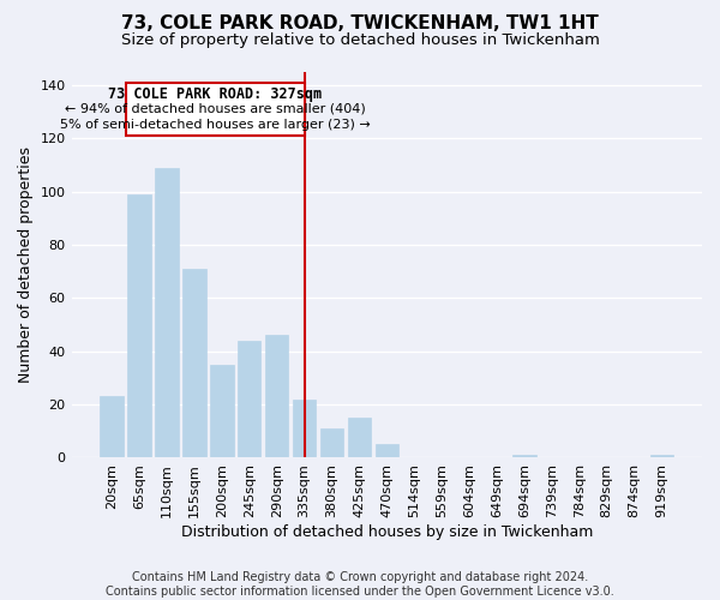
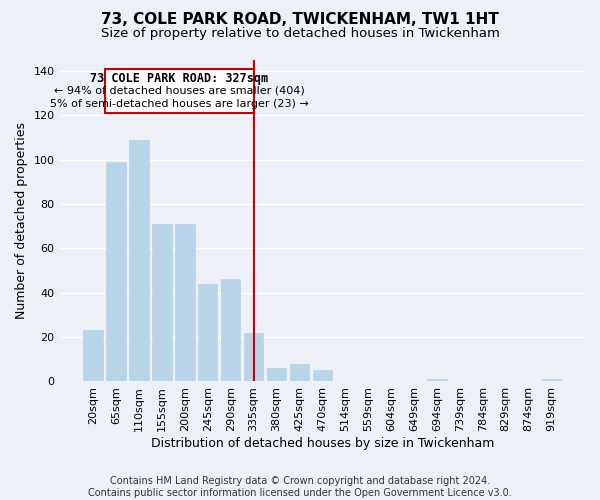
200sqm: 35 -> 71
380sqm: 11 -> 6
425sqm: 15 -> 8
